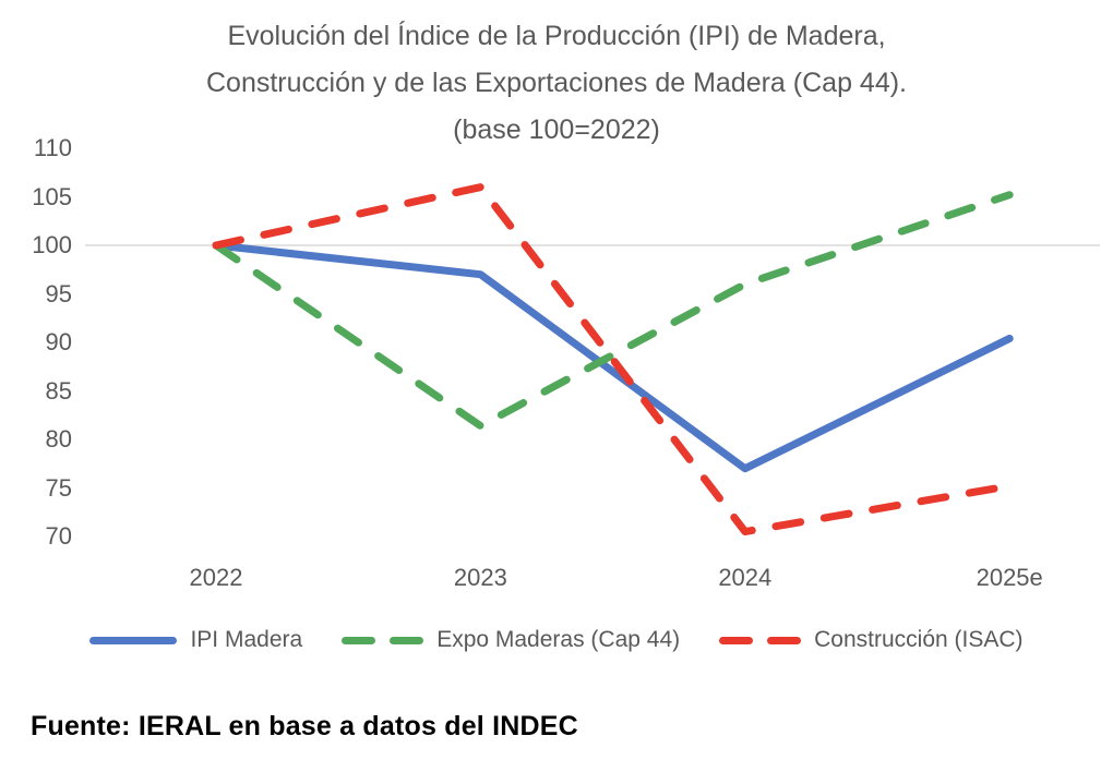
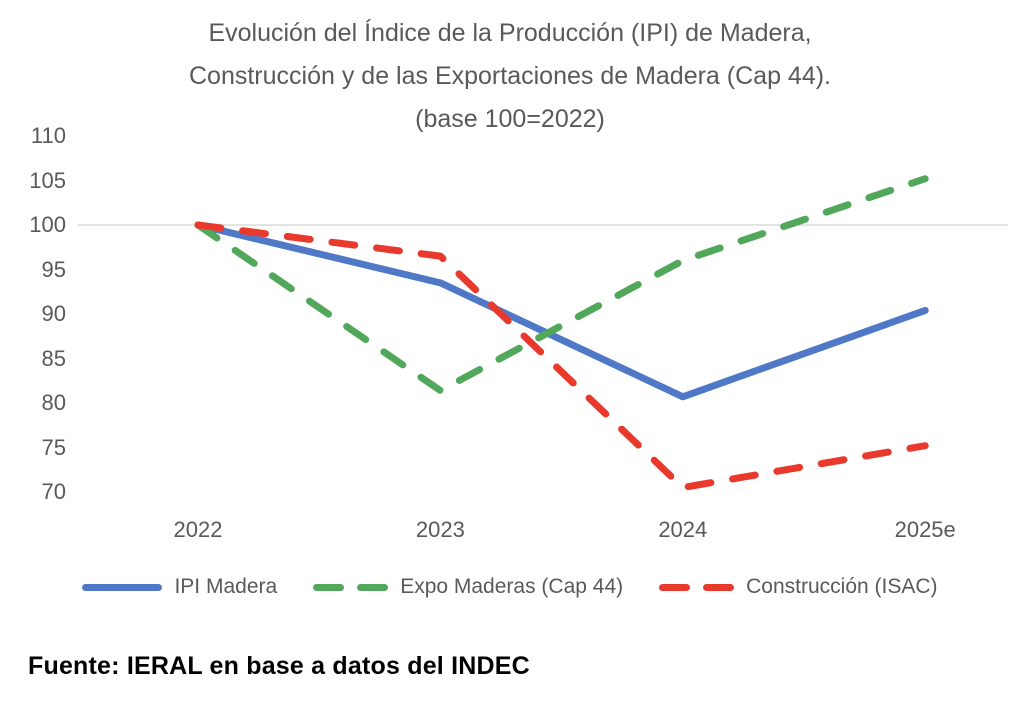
IPI Madera/2023: 97 -> 94
Construcción (ISAC)/2023: 106 -> 96
IPI Madera/2024: 77 -> 81
